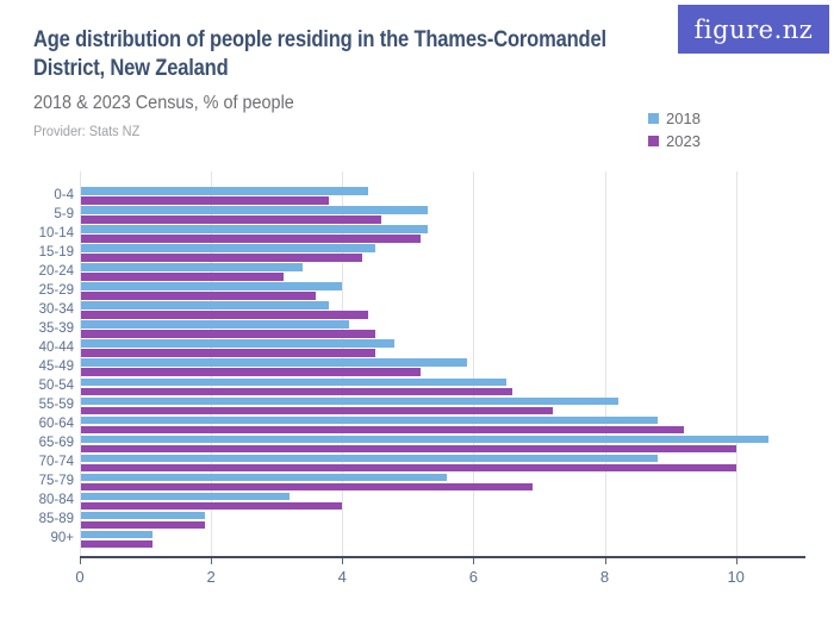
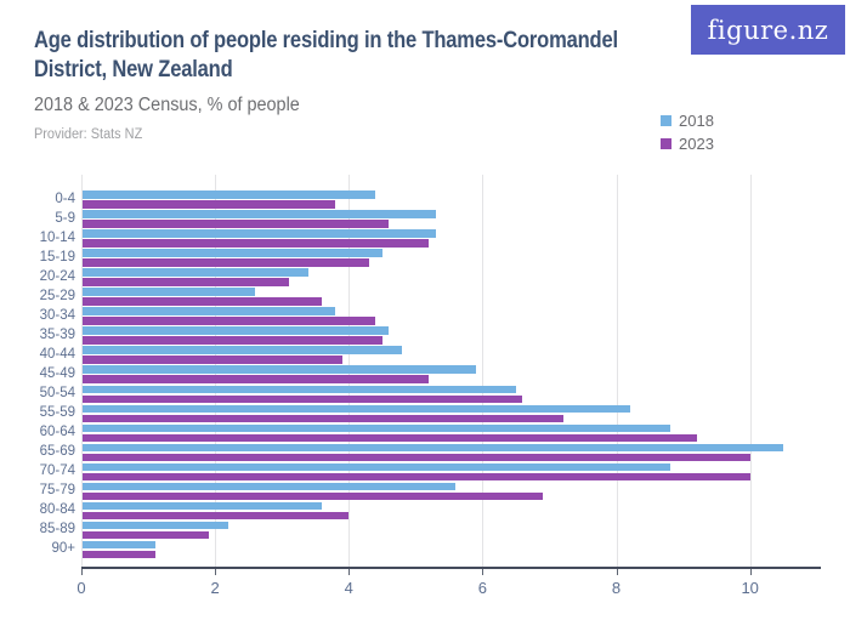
2018/25-29: 4.0 -> 2.6
2018/35-39: 4.1 -> 4.6
2023/40-44: 4.5 -> 3.9
2018/80-84: 3.2 -> 3.6
2018/85-89: 1.9 -> 2.2
